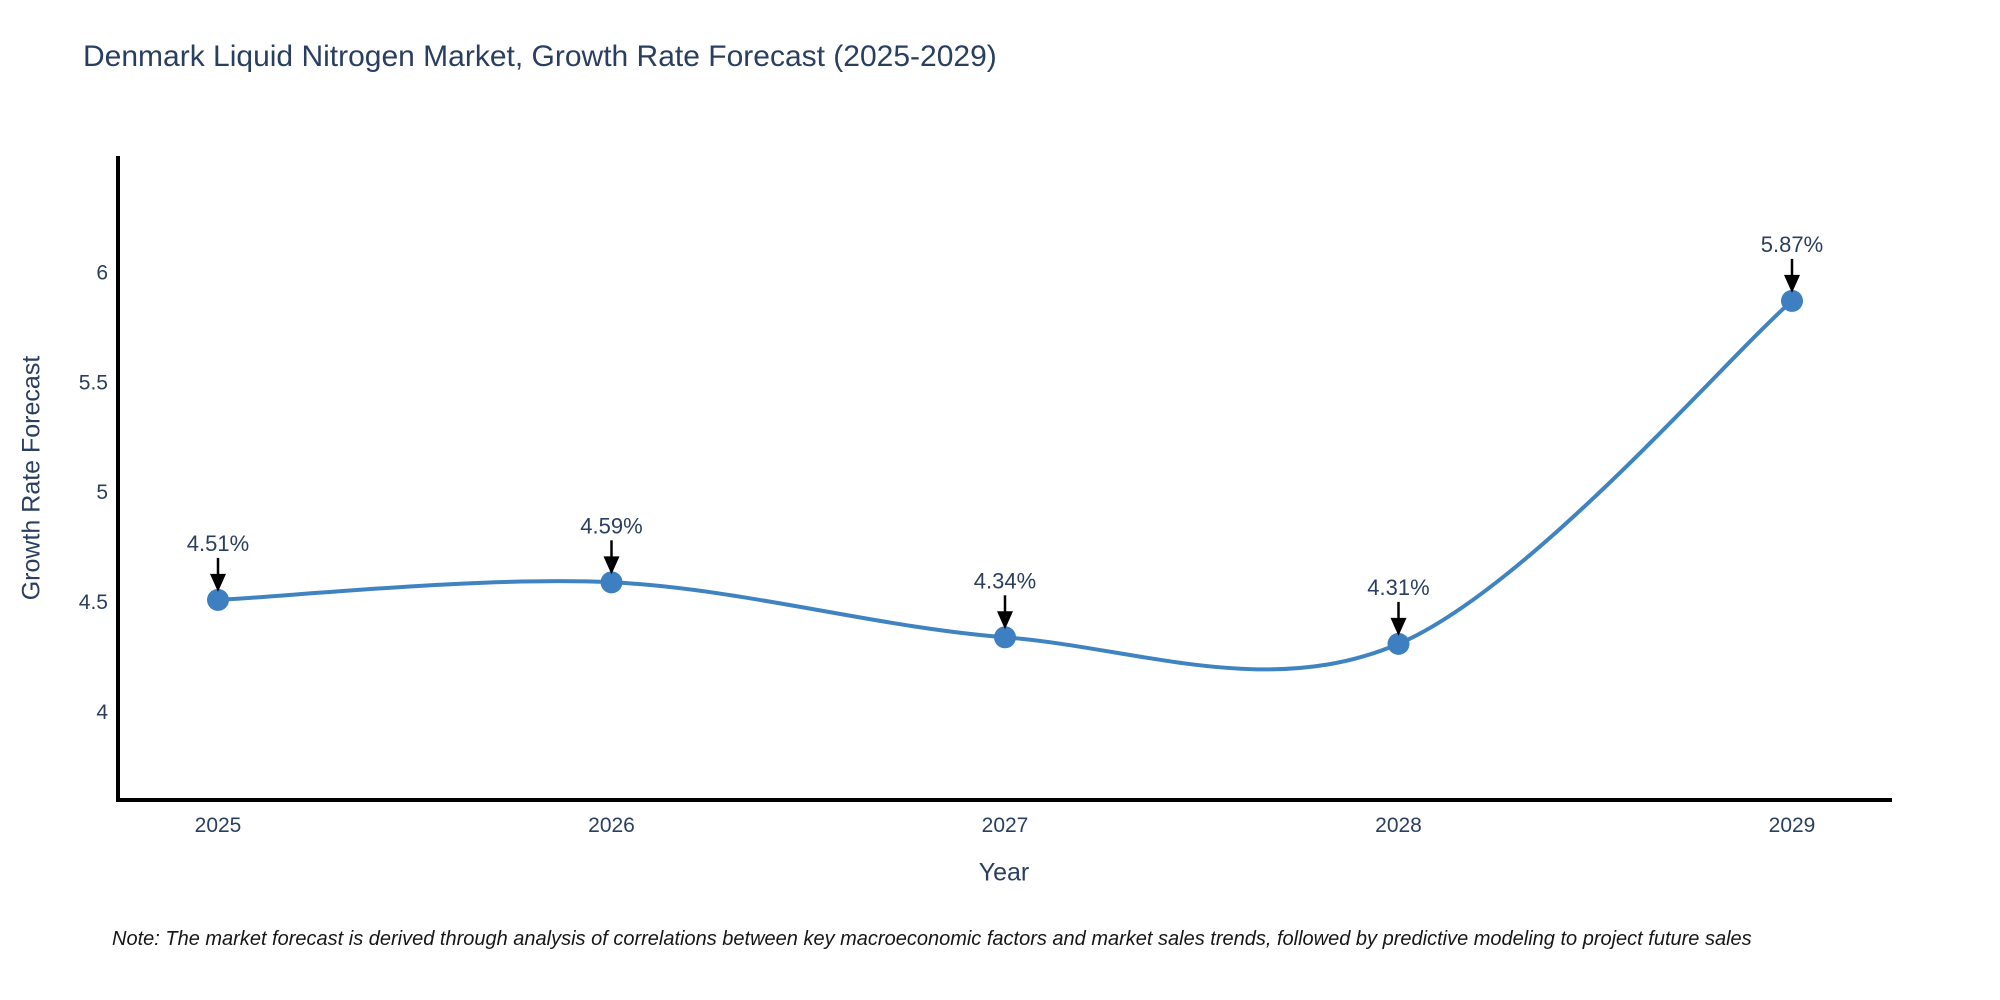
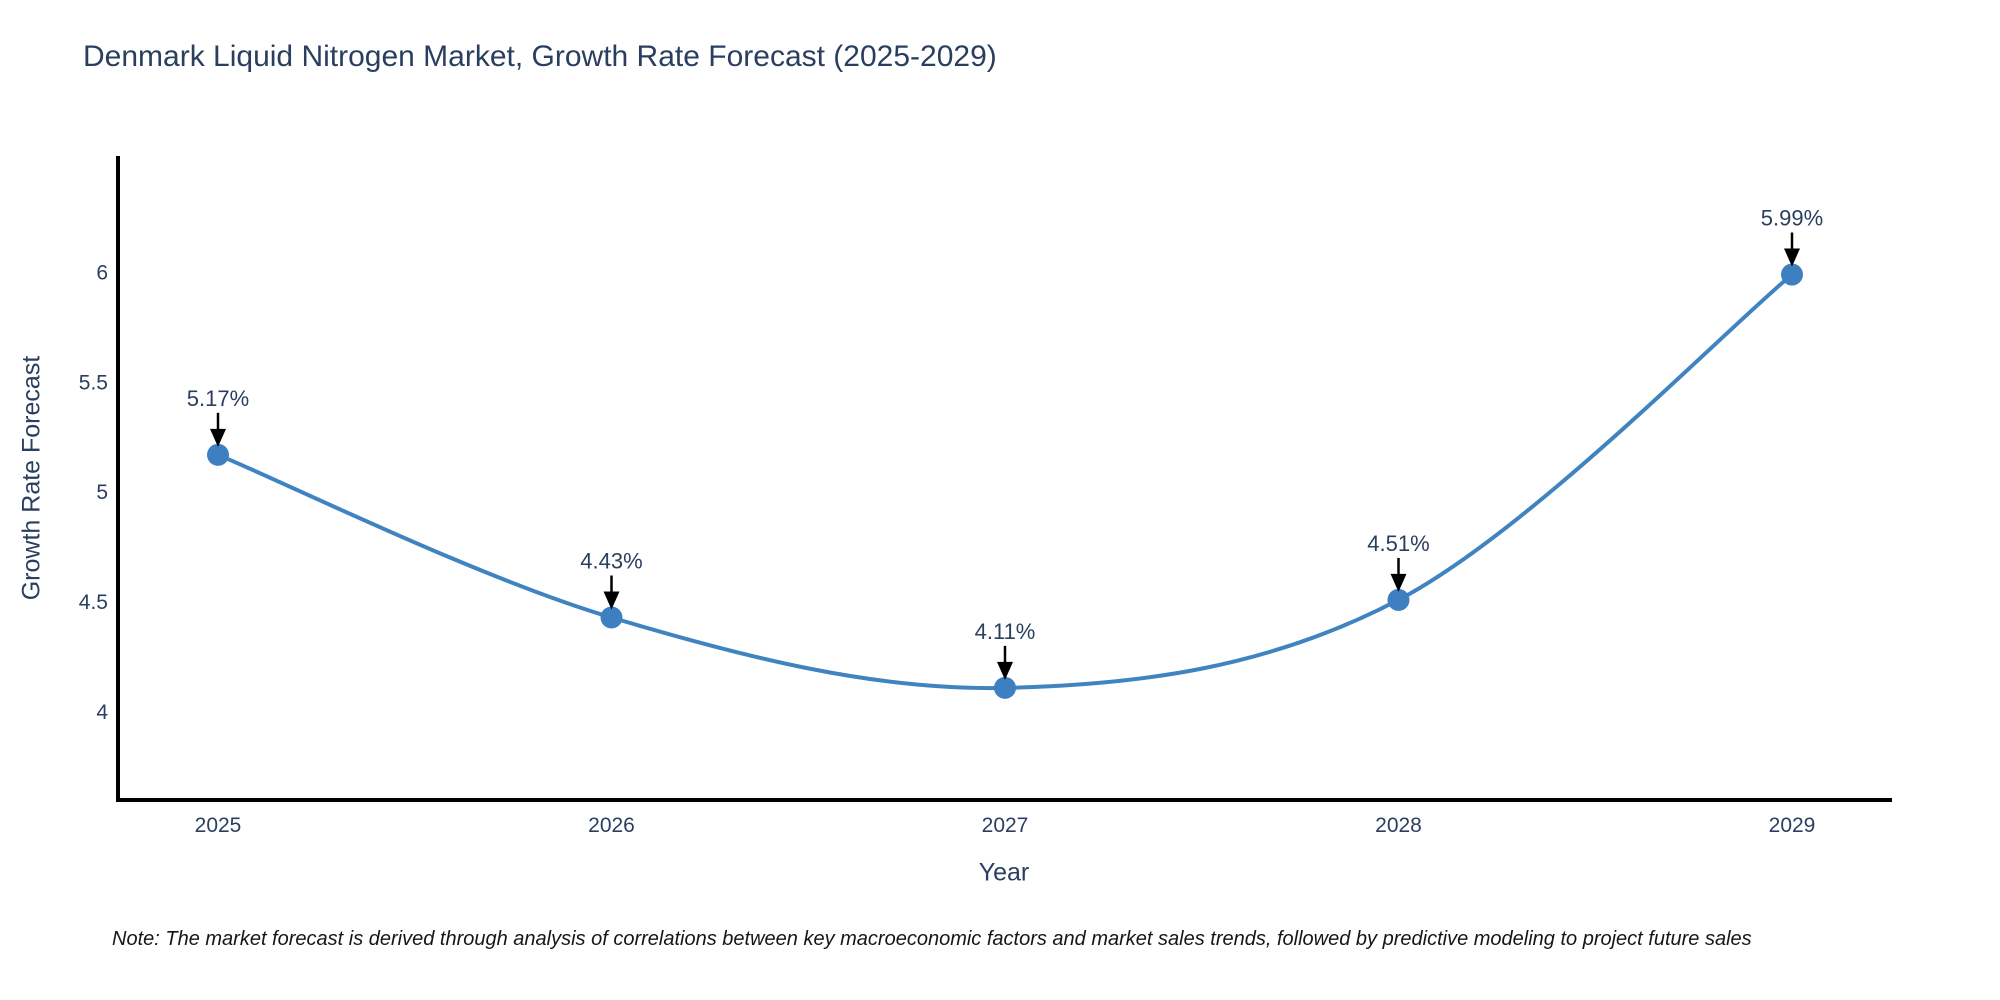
2025: 4.51% -> 5.17%
2026: 4.59% -> 4.43%
2027: 4.34% -> 4.11%
2028: 4.31% -> 4.51%
2029: 5.87% -> 5.99%
